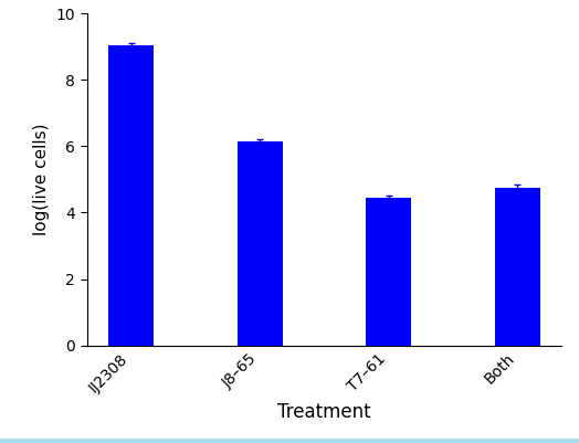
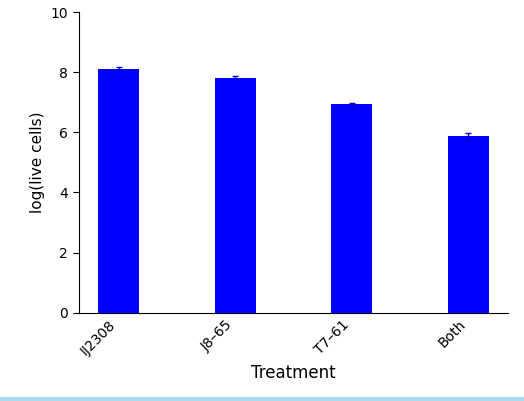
IJ2308: 9.05 -> 8.12
J8–65: 6.15 -> 7.82
T7–61: 4.45 -> 6.93
Both: 4.75 -> 5.87
